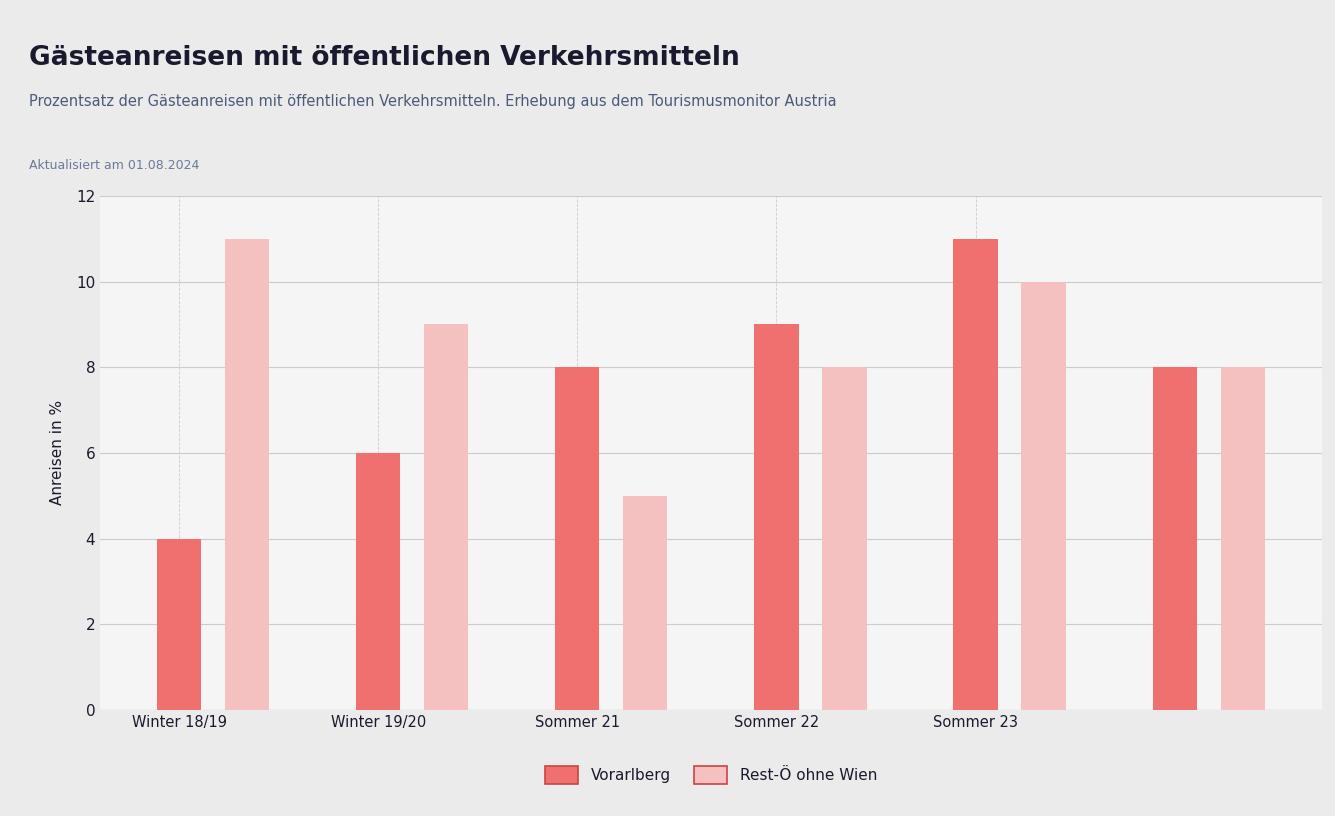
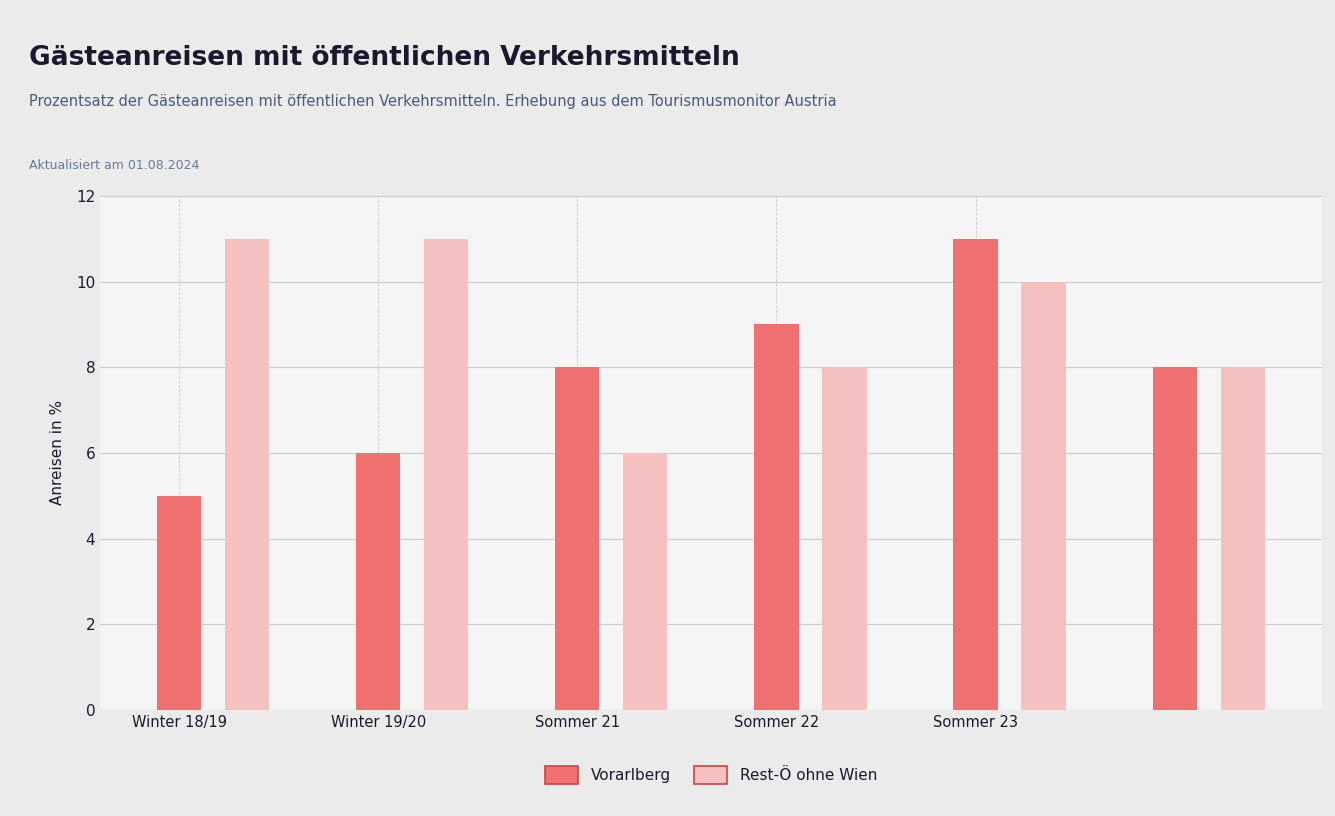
Vorarlberg/Winter 18/19: 4 -> 5
Rest-Ö ohne Wien/Winter 19/20: 9 -> 11
Rest-Ö ohne Wien/Sommer 21: 5 -> 6
